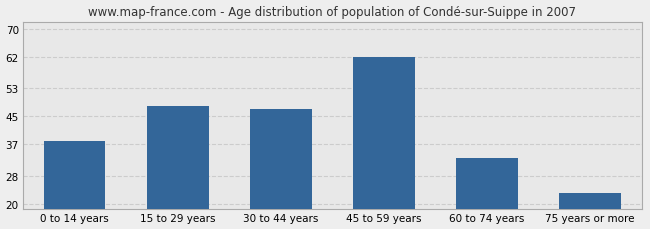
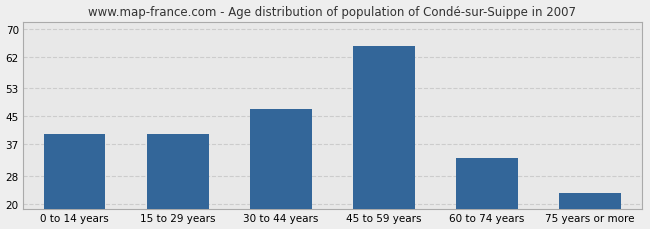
0 to 14 years: 38 -> 40
15 to 29 years: 48 -> 40
45 to 59 years: 62 -> 65
